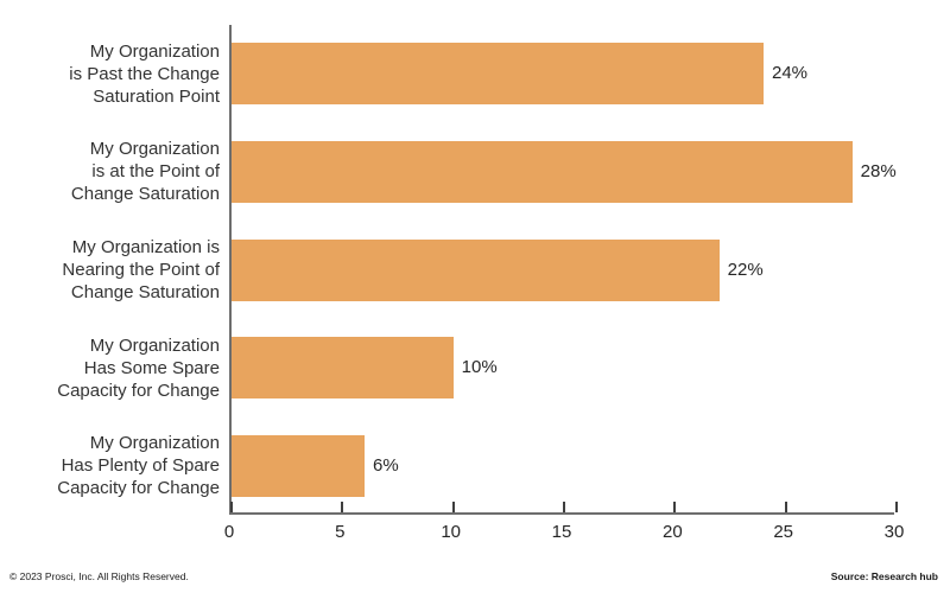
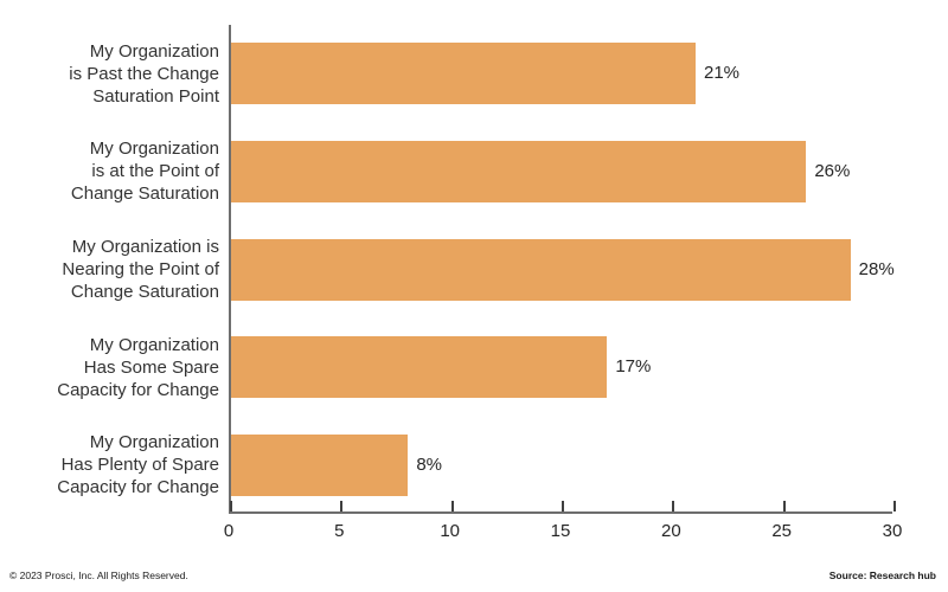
My Organization is Past the Change Saturation Point: 24% -> 21%
My Organization is at the Point of Change Saturation: 28% -> 26%
My Organization is Nearing the Point of Change Saturation: 22% -> 28%
My Organization Has Some Spare Capacity for Change: 10% -> 17%
My Organization Has Plenty of Spare Capacity for Change: 6% -> 8%
